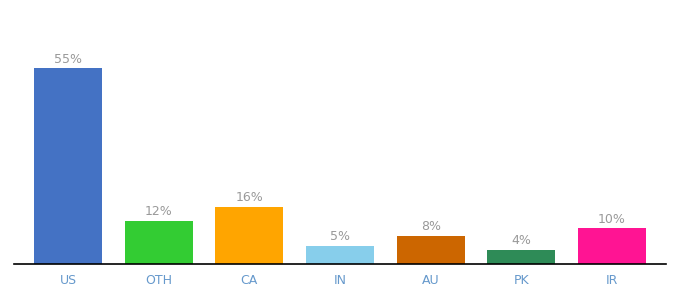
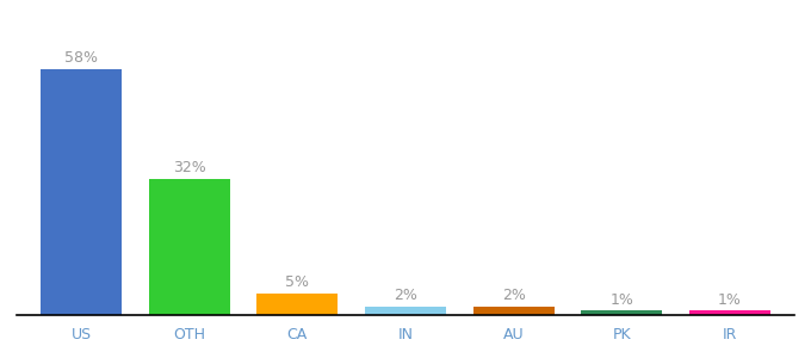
US: 55% -> 58%
OTH: 12% -> 32%
CA: 16% -> 5%
IN: 5% -> 2%
AU: 8% -> 2%
PK: 4% -> 1%
IR: 10% -> 1%
